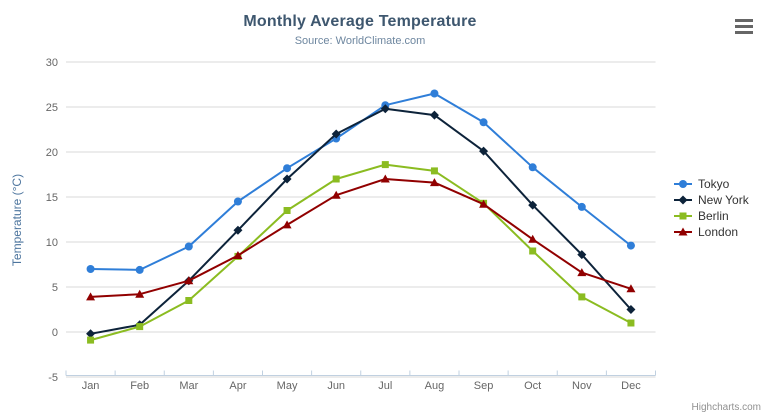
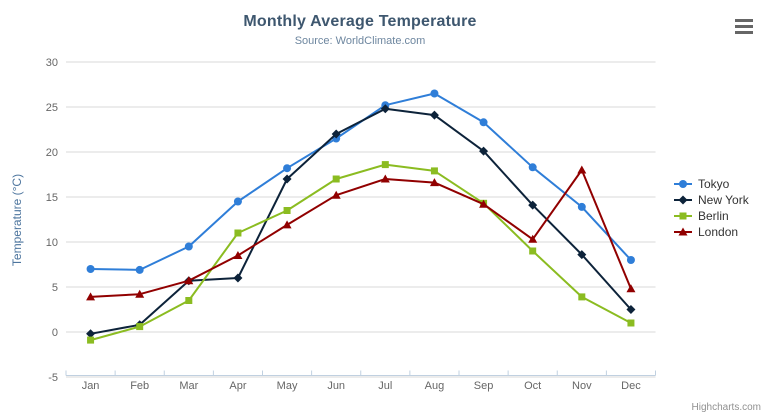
New York/Apr: 11 -> 6
Berlin/Apr: 8 -> 11
London/Nov: 7 -> 18
Tokyo/Dec: 10 -> 8
